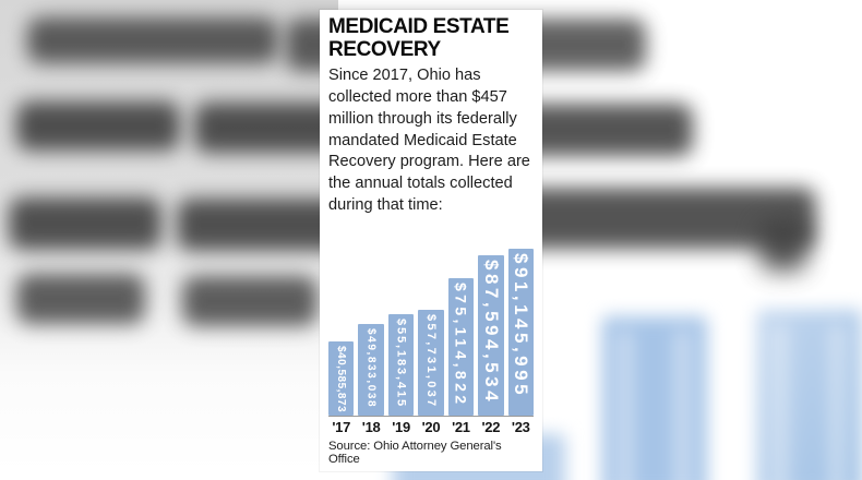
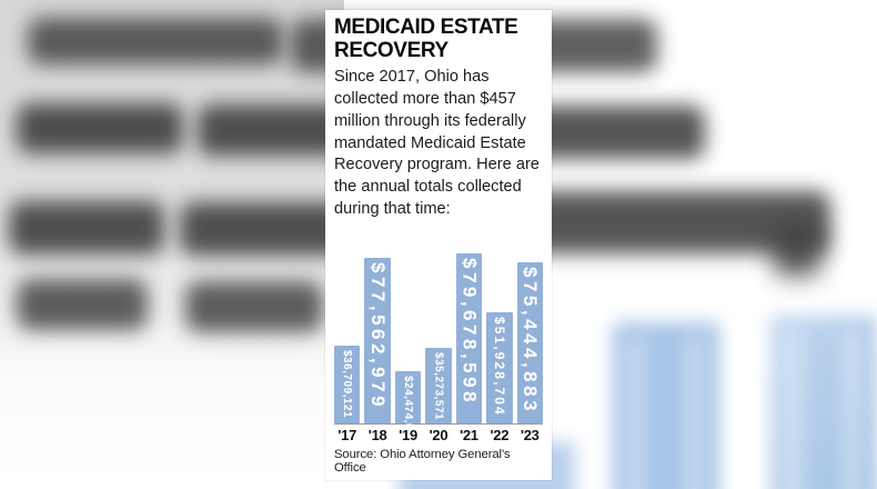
'17: $40,585,873 -> $36,709,121
'18: $49,833,038 -> $77,562,979
'19: $55,183,415 -> $24,474,093
'20: $57,731,037 -> $35,273,571
'21: $75,114,822 -> $79,678,598
'22: $87,594,534 -> $51,928,704
'23: $91,145,995 -> $75,444,883
